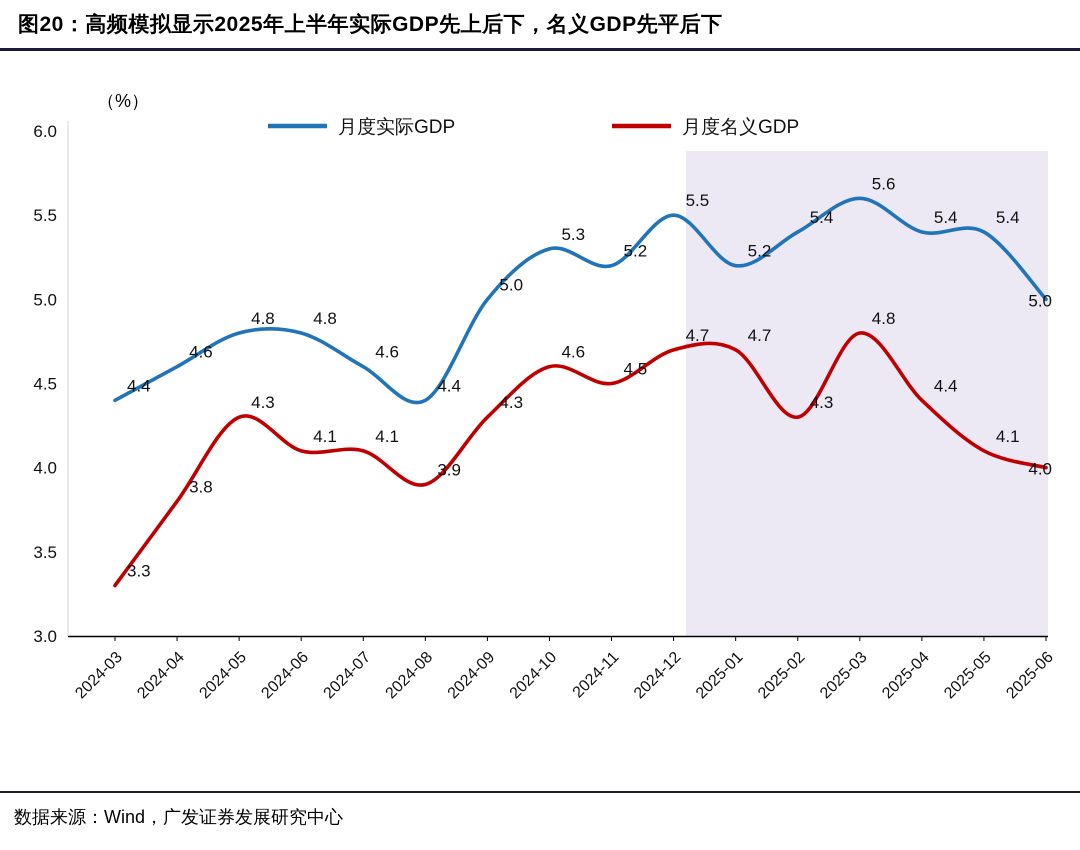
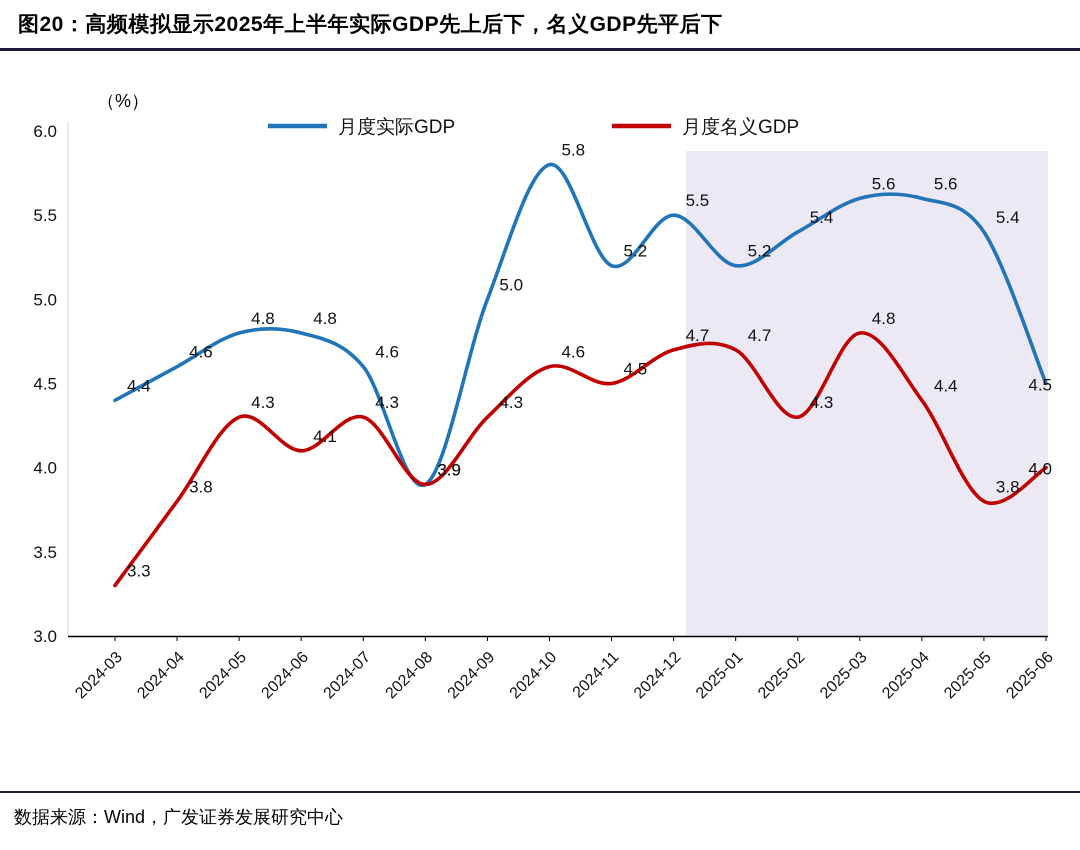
月度名义GDP/2024-07: 4.1 -> 4.3
月度实际GDP/2024-08: 4.4 -> 3.9
月度实际GDP/2024-10: 5.3 -> 5.8
月度实际GDP/2025-04: 5.4 -> 5.6
月度名义GDP/2025-05: 4.1 -> 3.8
月度实际GDP/2025-06: 5.0 -> 4.5
